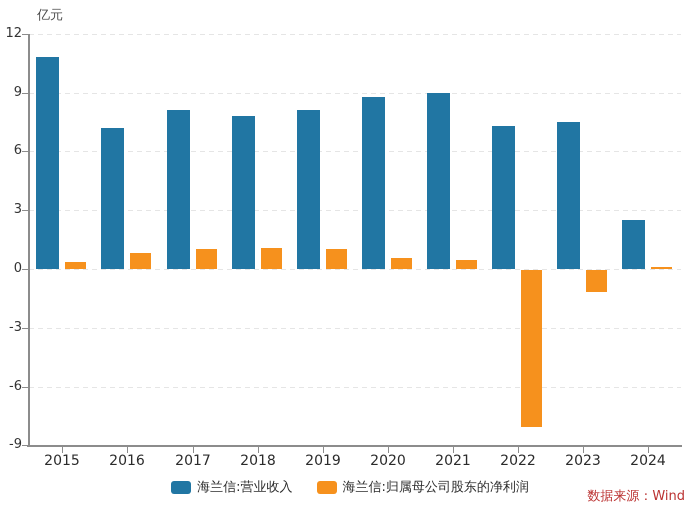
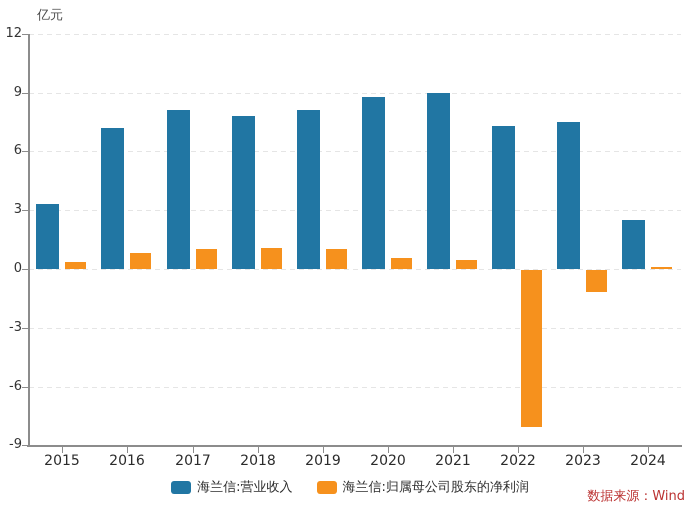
海兰信:营业收入/2015: 10.8 -> 3.3
